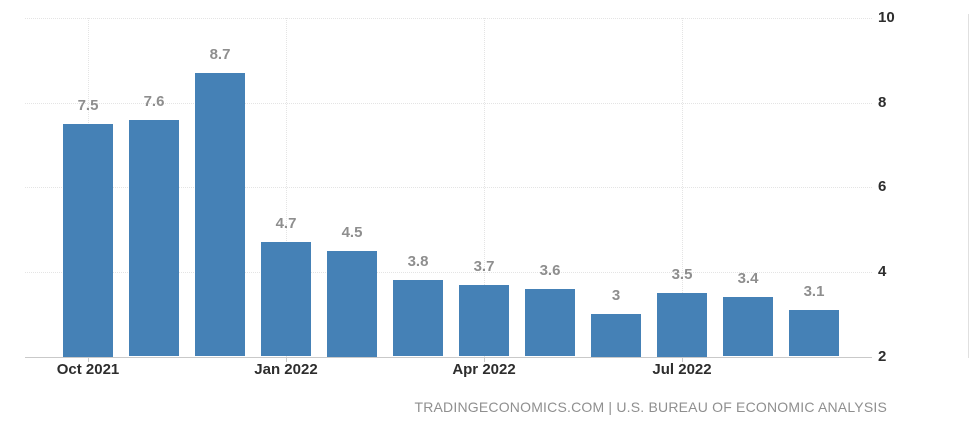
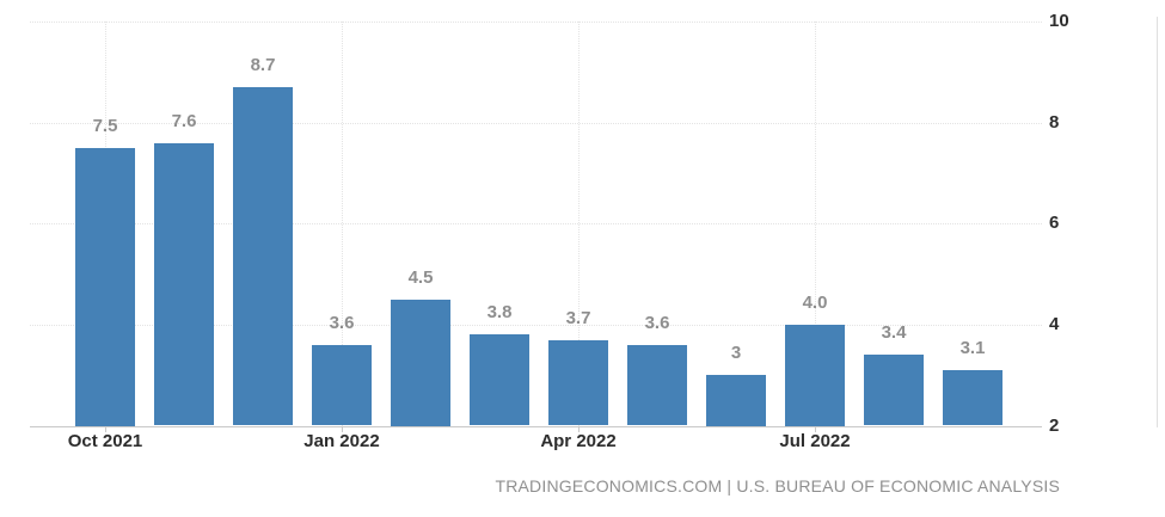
Jan 2022: 4.7 -> 3.6
Jul 2022: 3.5 -> 4.0
